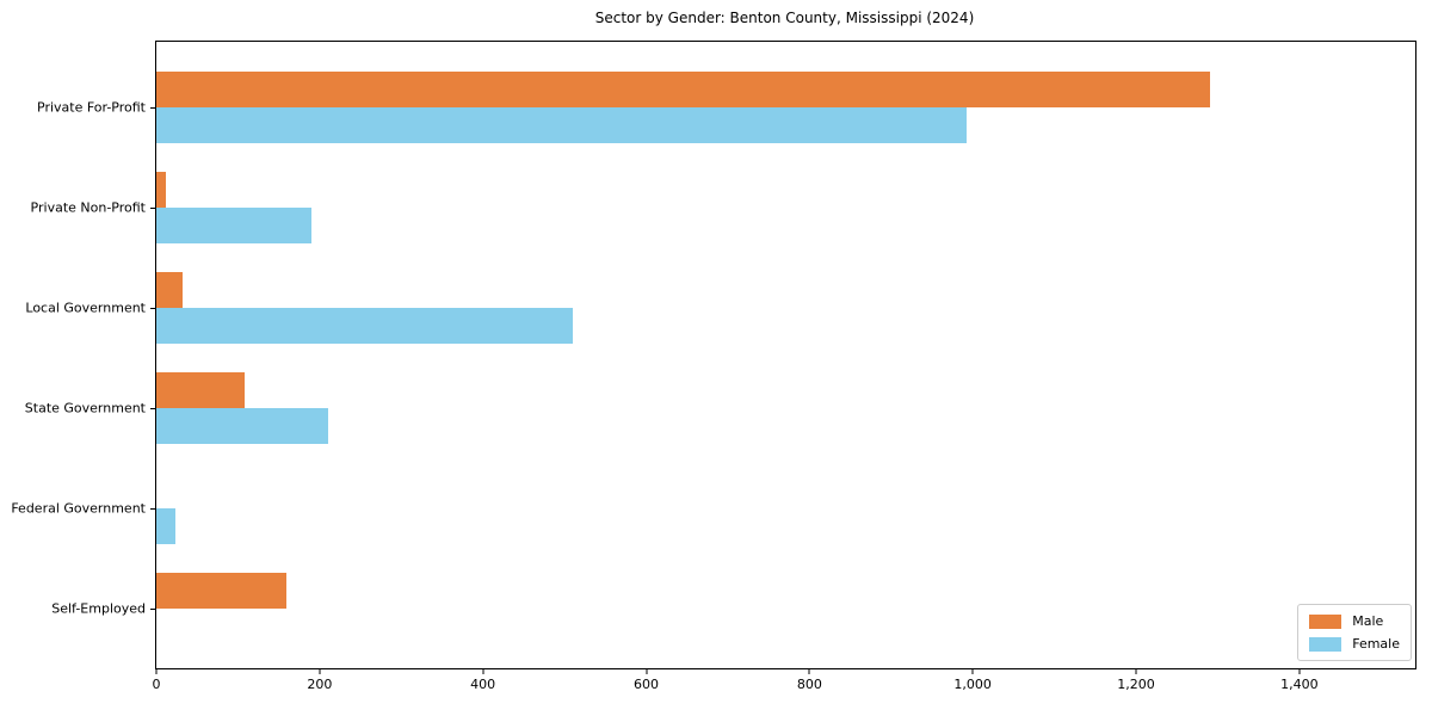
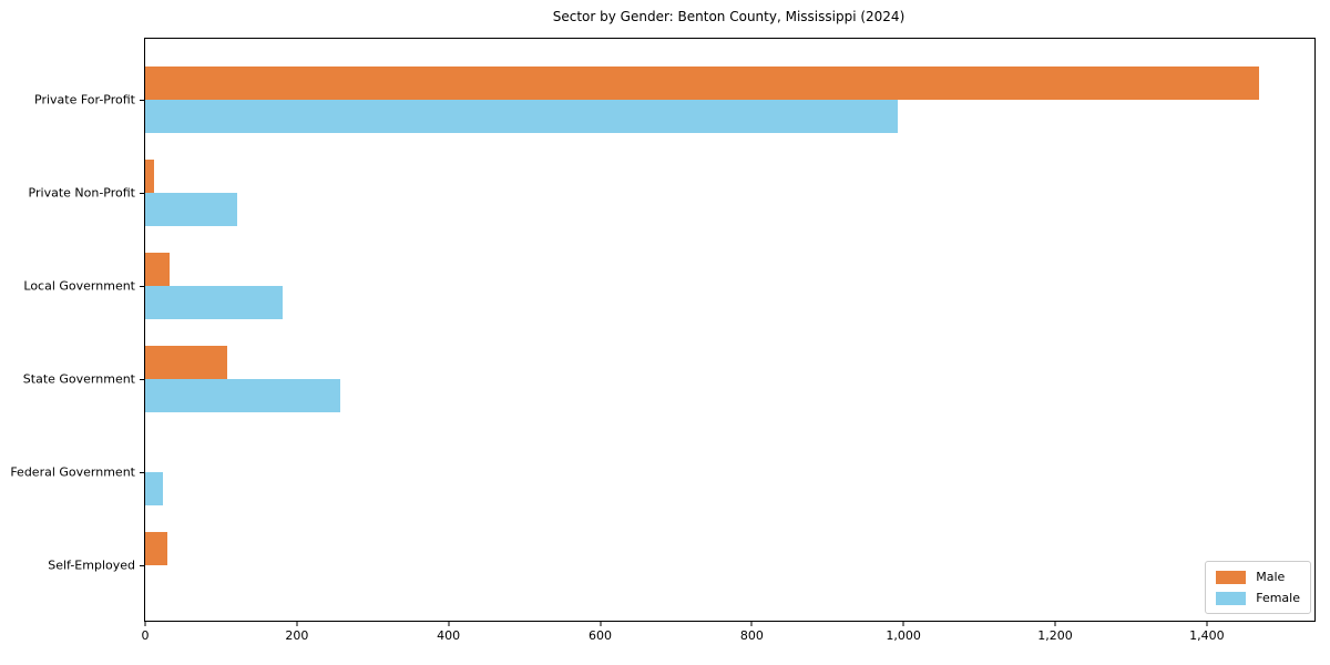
Male/Private For-Profit: 1290 -> 1470
Female/Private Non-Profit: 190 -> 120
Female/Local Government: 510 -> 180
Female/State Government: 210 -> 260
Male/Self-Employed: 160 -> 30
